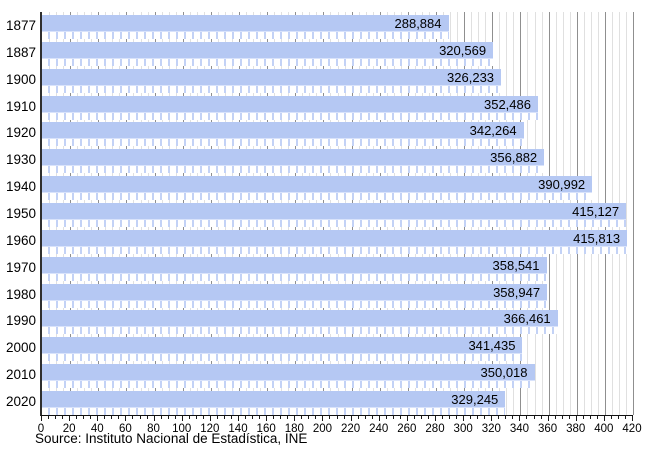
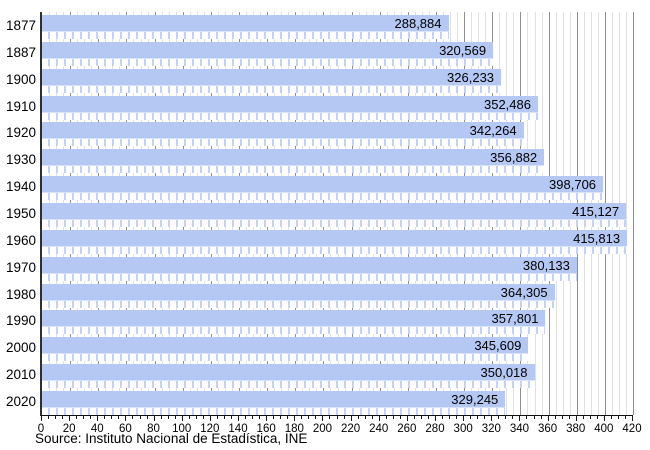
1940: 390,992 -> 398,706
1970: 358,541 -> 380,133
1980: 358,947 -> 364,305
1990: 366,461 -> 357,801
2000: 341,435 -> 345,609
